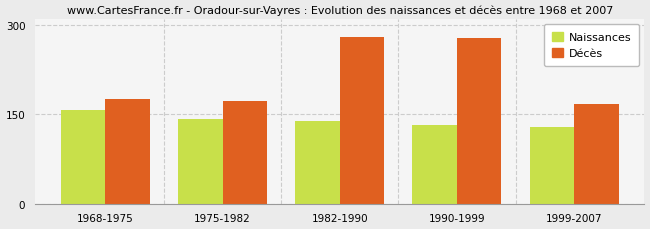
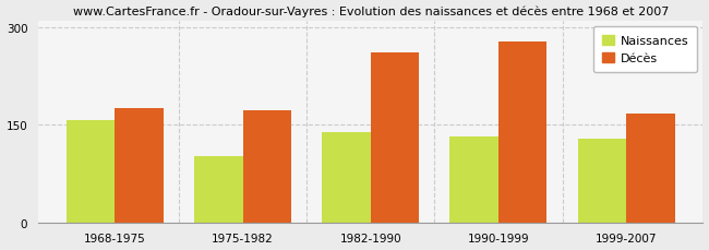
Naissances/1975-1982: 142 -> 102
Décès/1982-1990: 280 -> 260
